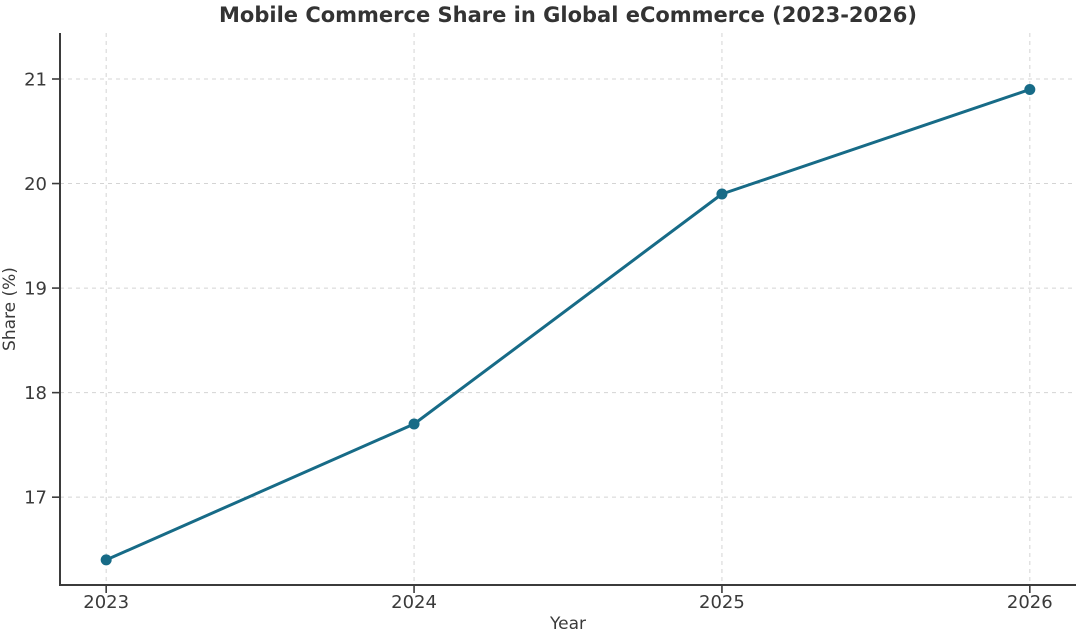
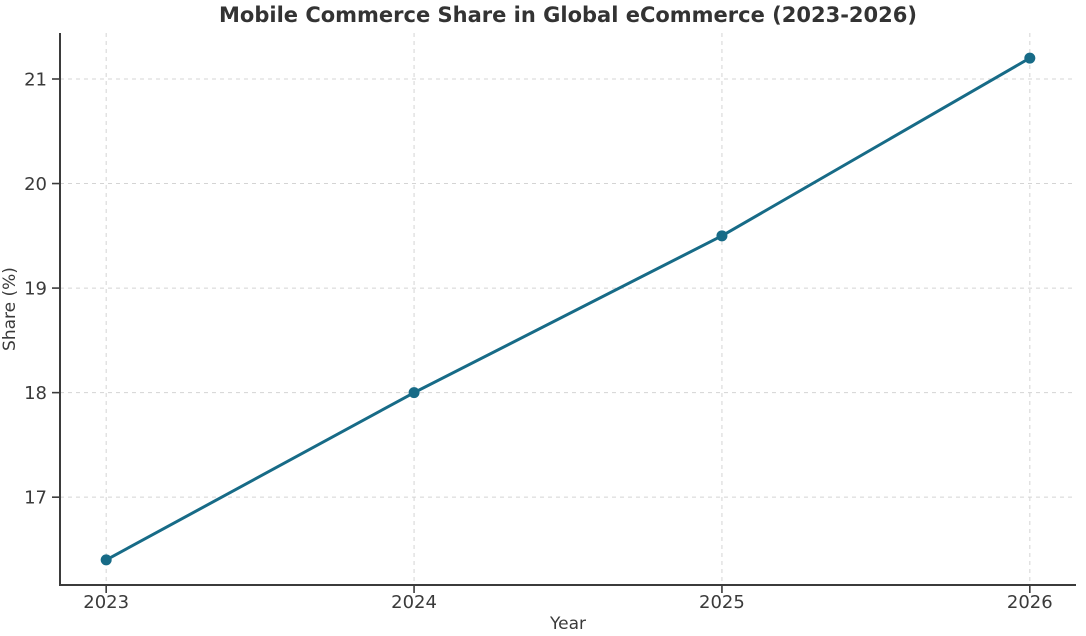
2024: 17.7 -> 18.0
2025: 19.9 -> 19.5
2026: 20.9 -> 21.2
